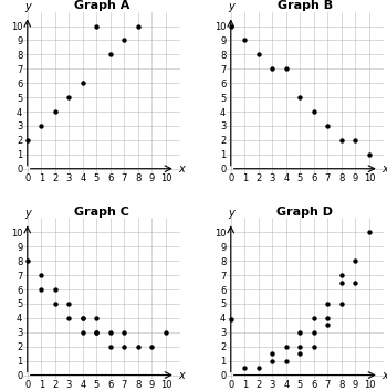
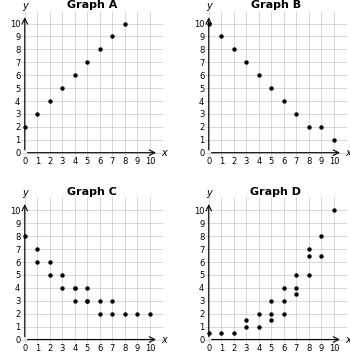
Graph A/5: 10 -> 7
Graph B/4: 7 -> 6
Graph C/10: 3 -> 2
Graph D/0: 3.9 -> 0.5
